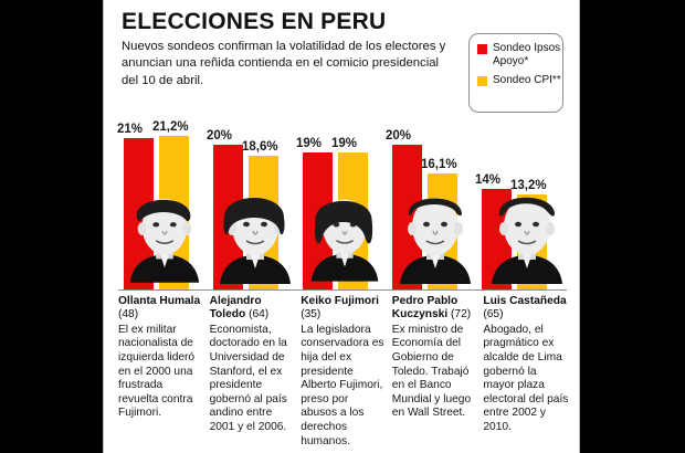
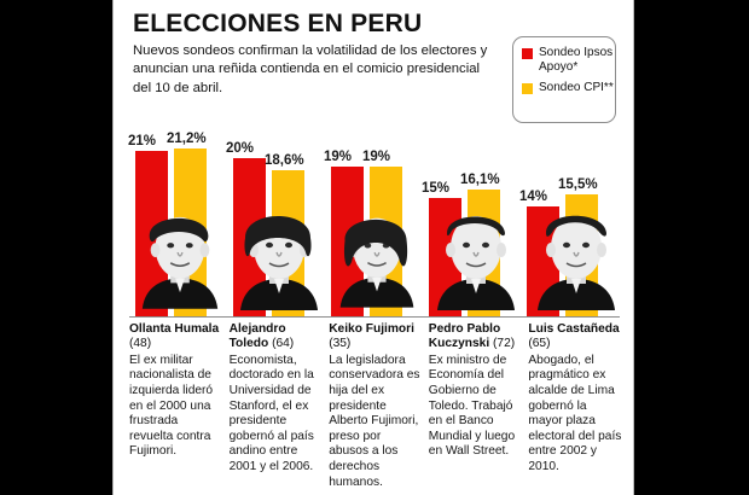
Sondeo Ipsos Apoyo*/Pedro Pablo Kuczynski: 20% -> 15%
Sondeo CPI**/Luis Castañeda: 13,2% -> 15,5%
